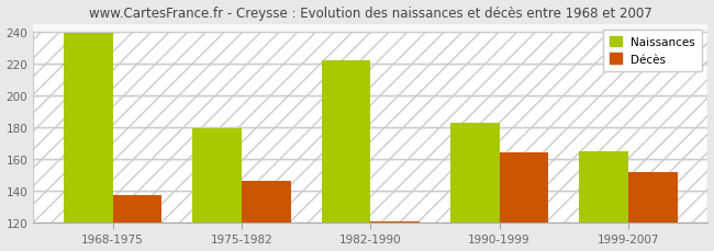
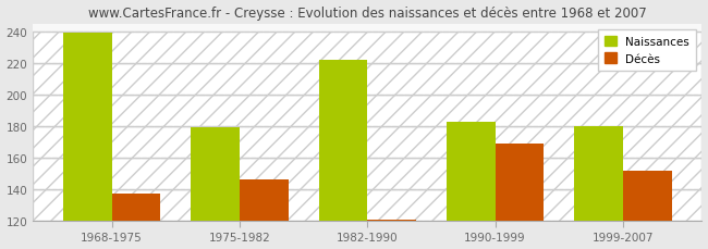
Décès/1990-1999: 164 -> 169
Naissances/1999-2007: 165 -> 180
